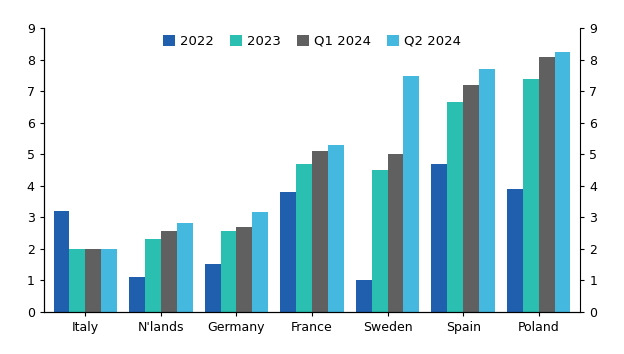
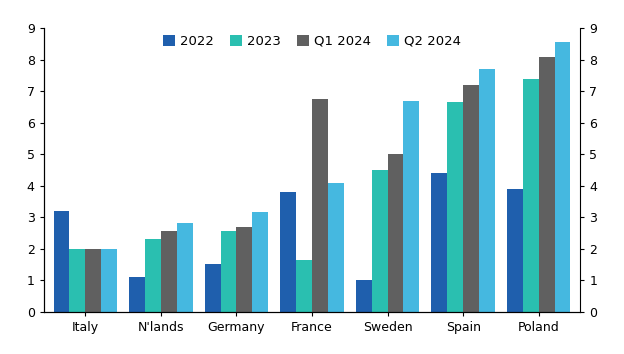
2023/France: 4.70 -> 1.65
Q1 2024/France: 5.10 -> 6.75
Q2 2024/France: 5.30 -> 4.10
Q2 2024/Sweden: 7.50 -> 6.70
2022/Spain: 4.7 -> 4.4
Q2 2024/Poland: 8.25 -> 8.55
